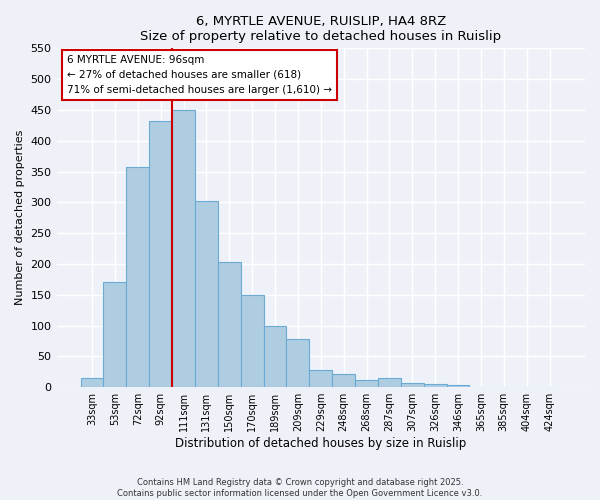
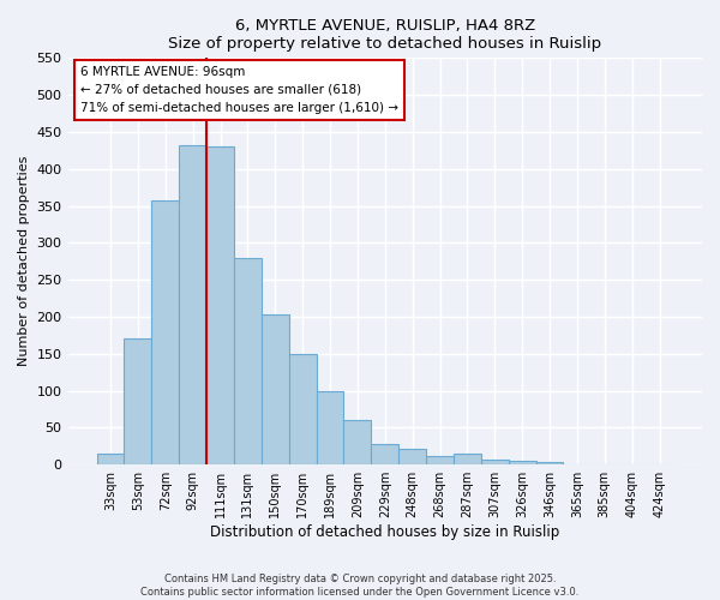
111sqm: 450 -> 430
131sqm: 302 -> 280
209sqm: 78 -> 60
